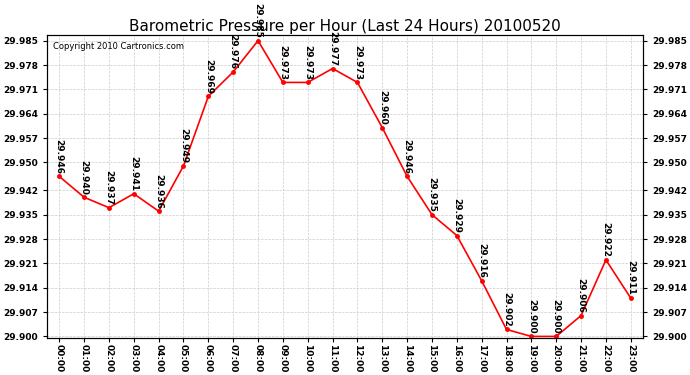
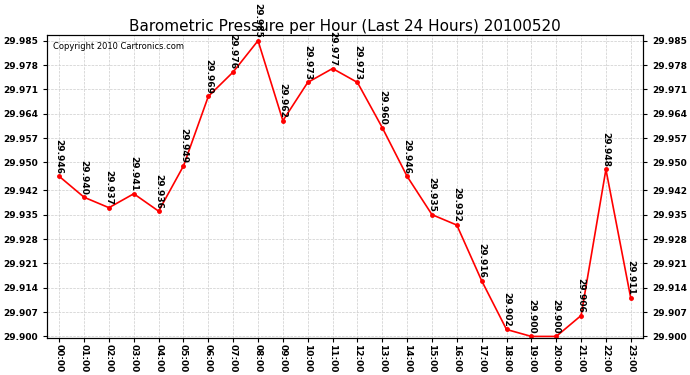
09:00: 29.973 -> 29.962
16:00: 29.929 -> 29.932
22:00: 29.922 -> 29.948
